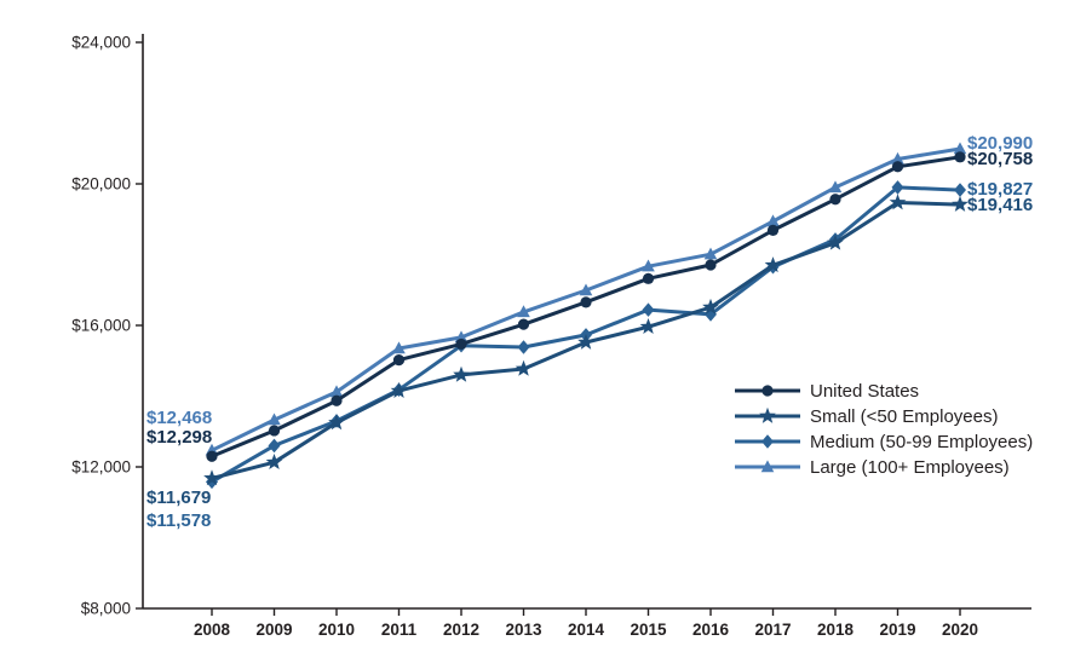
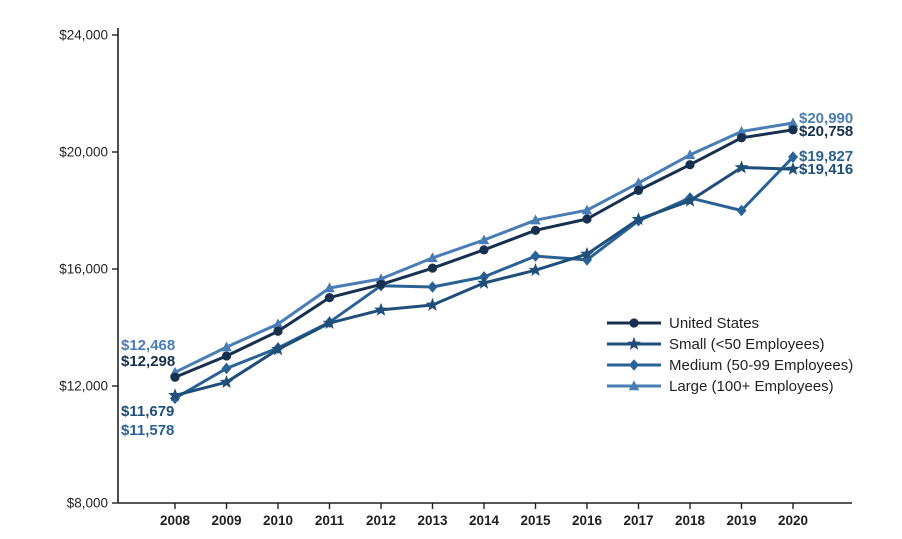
Medium (50-99 Employees)/2019: $19900 -> $18000
